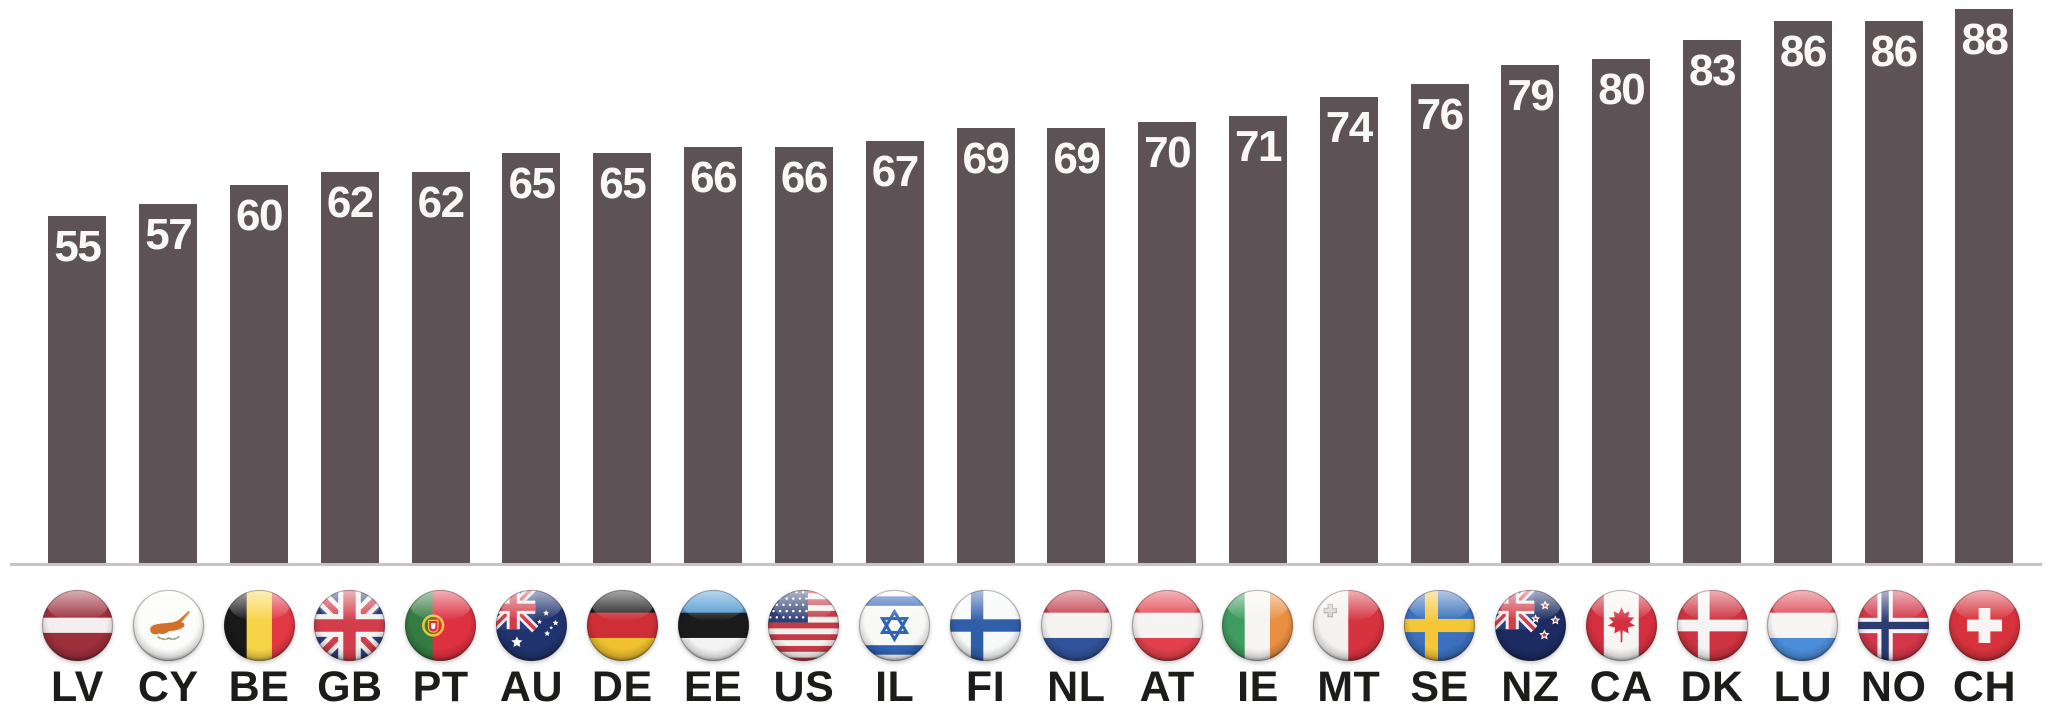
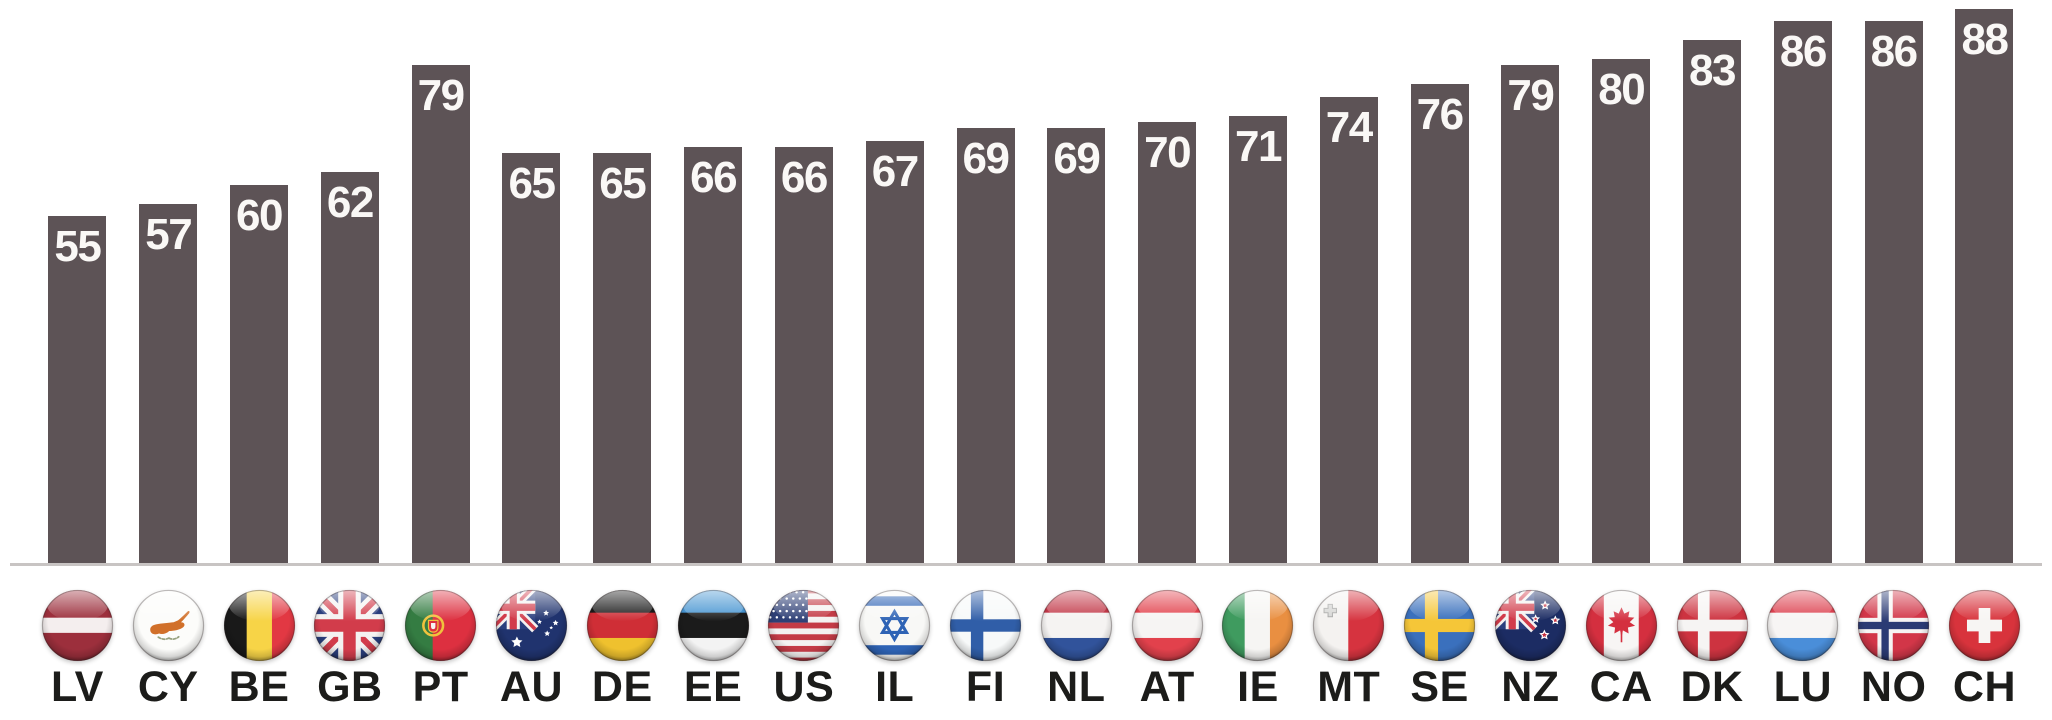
PT: 62 -> 79
